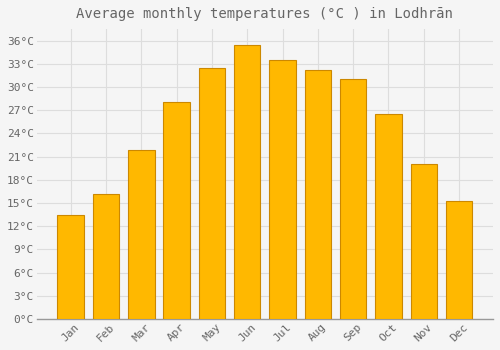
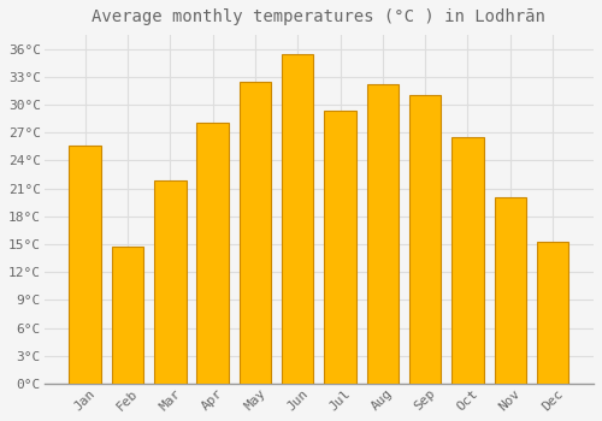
Jan: 13.5°C -> 25.6°C
Feb: 16.2°C -> 14.8°C
Jul: 33.5°C -> 29.4°C
